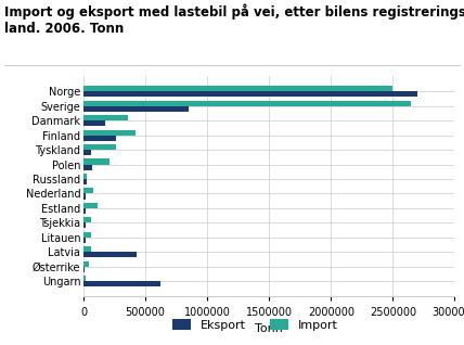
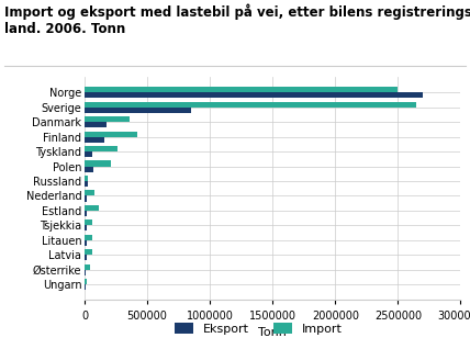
Eksport/Finland: 260000 -> 160000
Eksport/Latvia: 430000 -> 10000
Eksport/Ungarn: 620000 -> 10000
